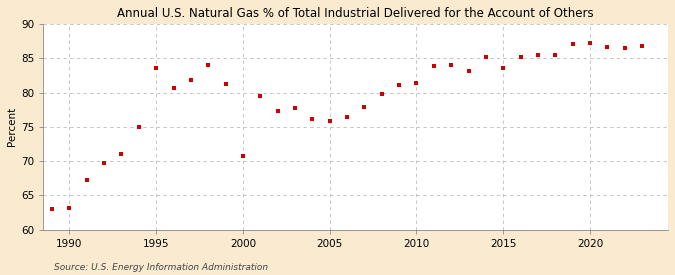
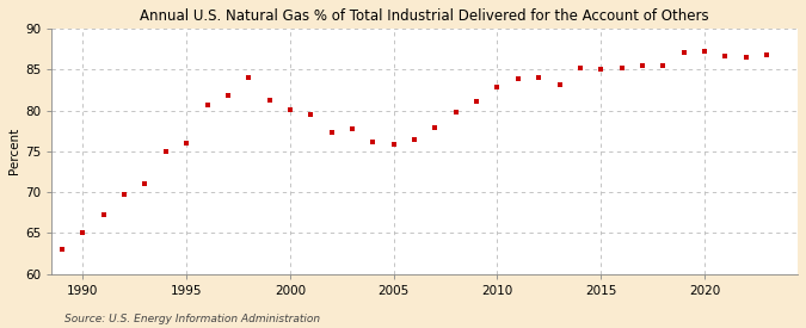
1990: 63.2 -> 65.0
1995: 83.6 -> 76.0
2000: 70.8 -> 80.1
2010: 81.4 -> 82.8
2015: 83.6 -> 85.1
